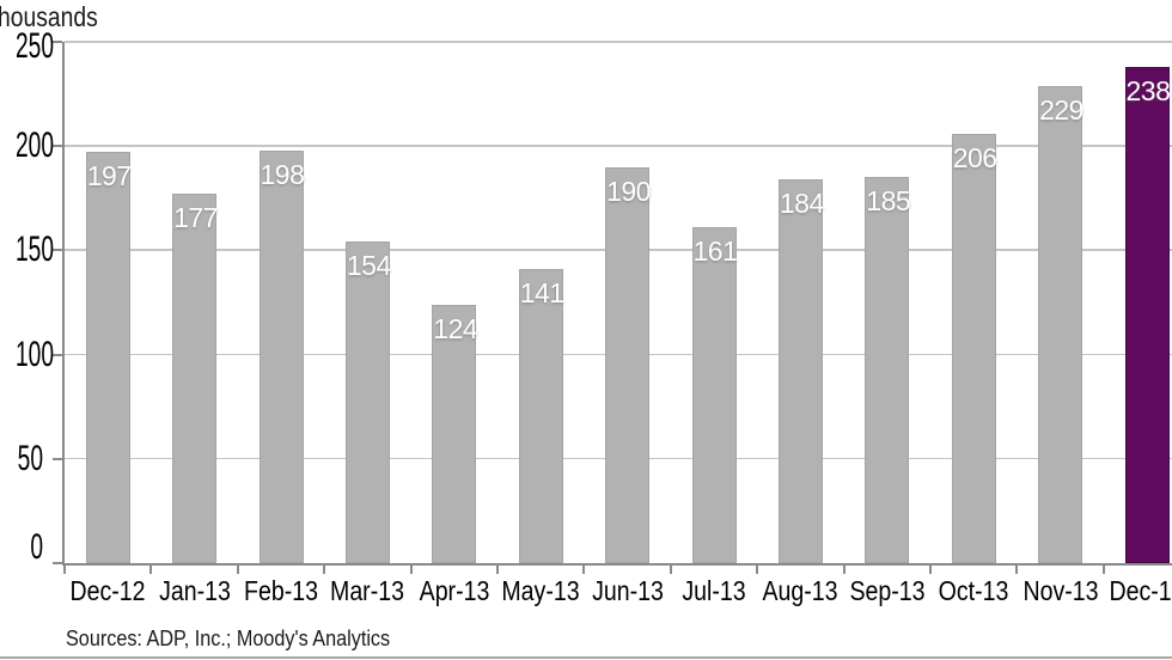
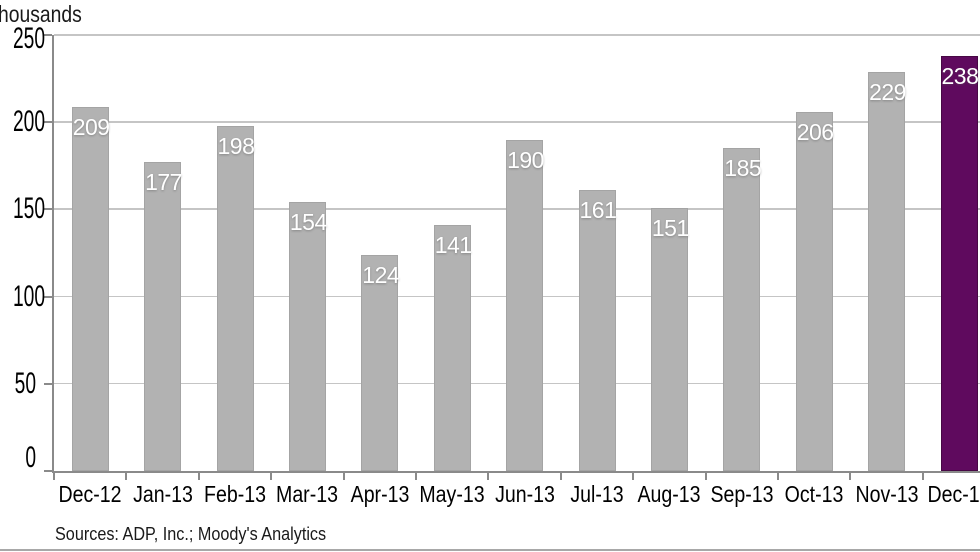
Dec-12: 197 -> 209
Aug-13: 184 -> 151
